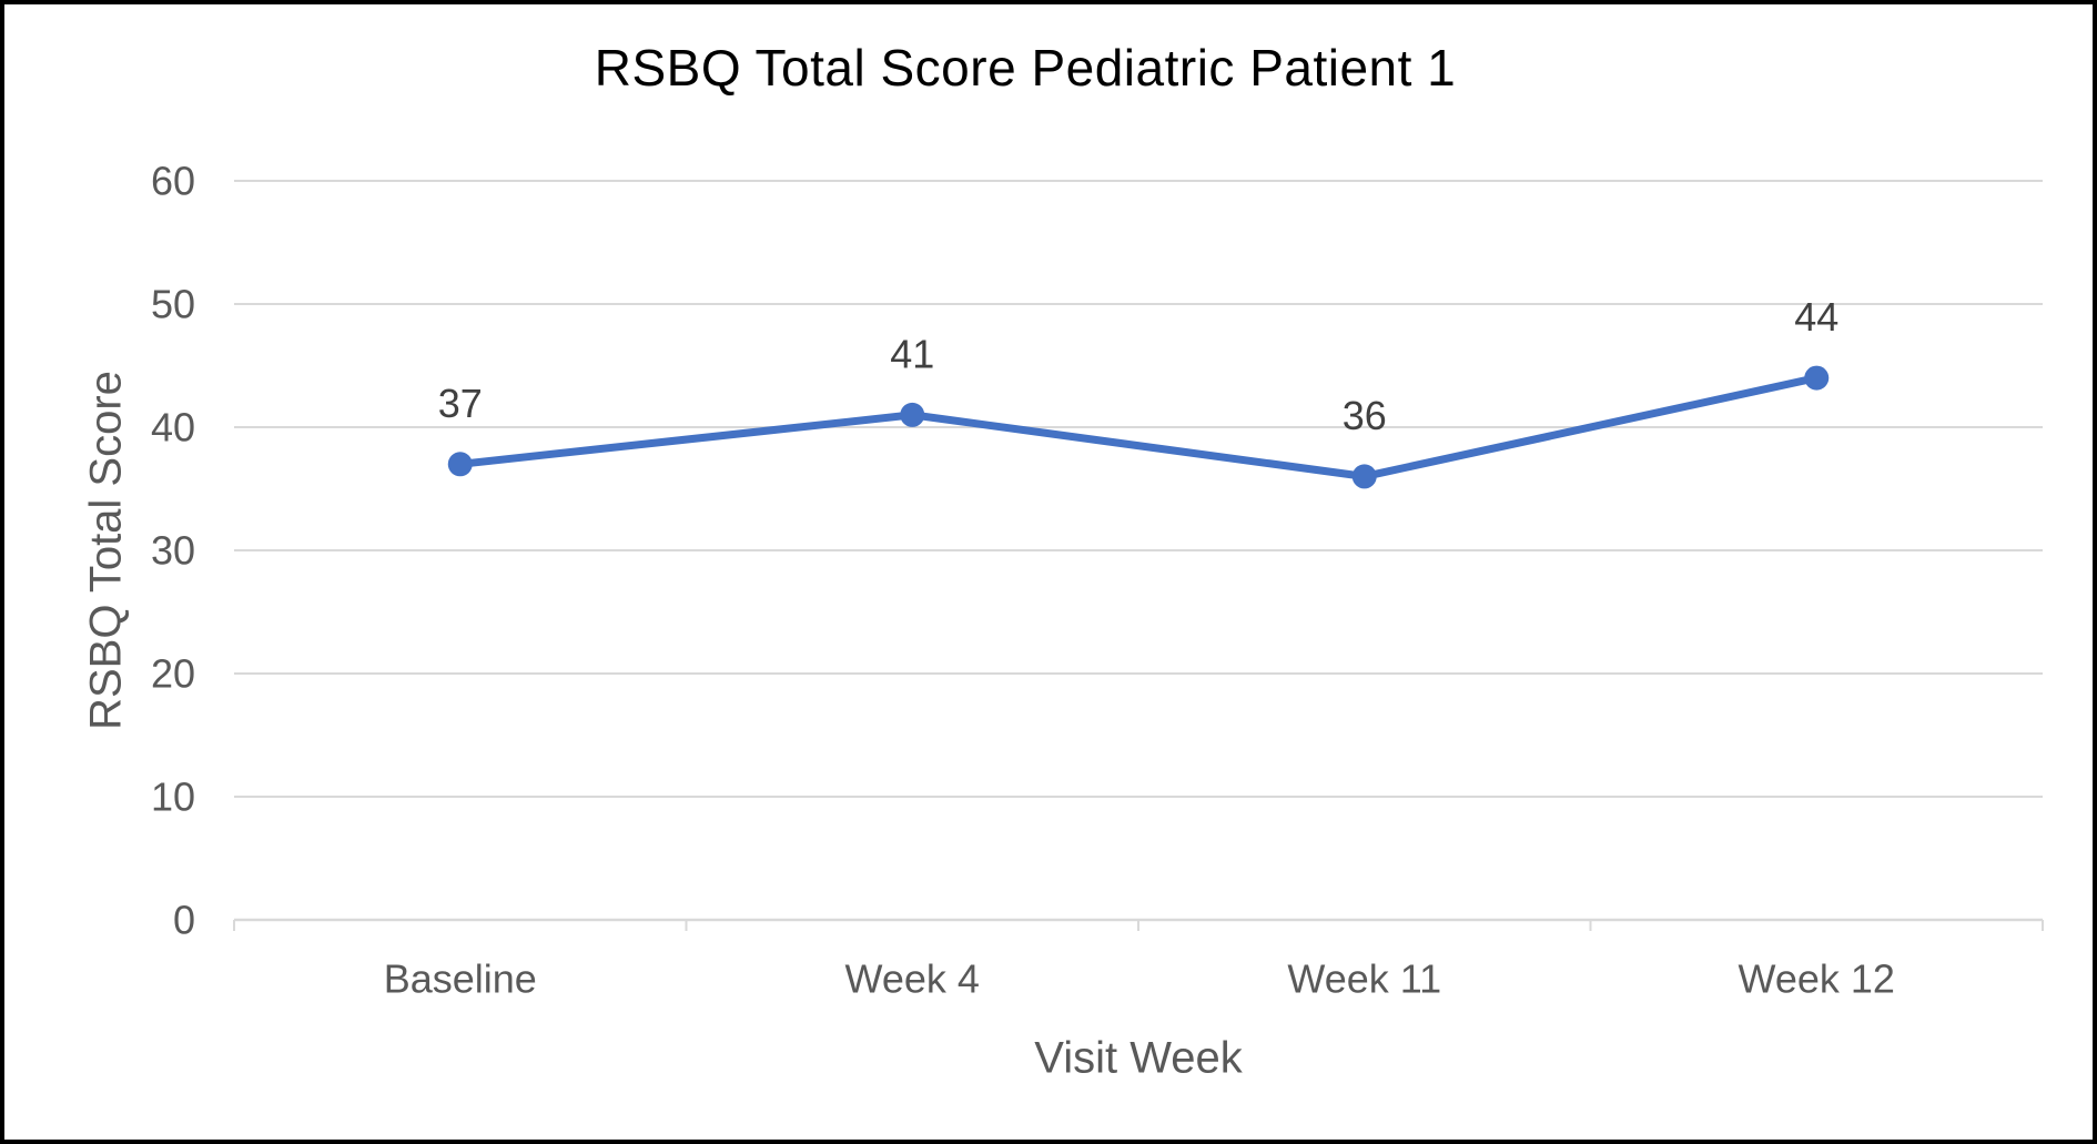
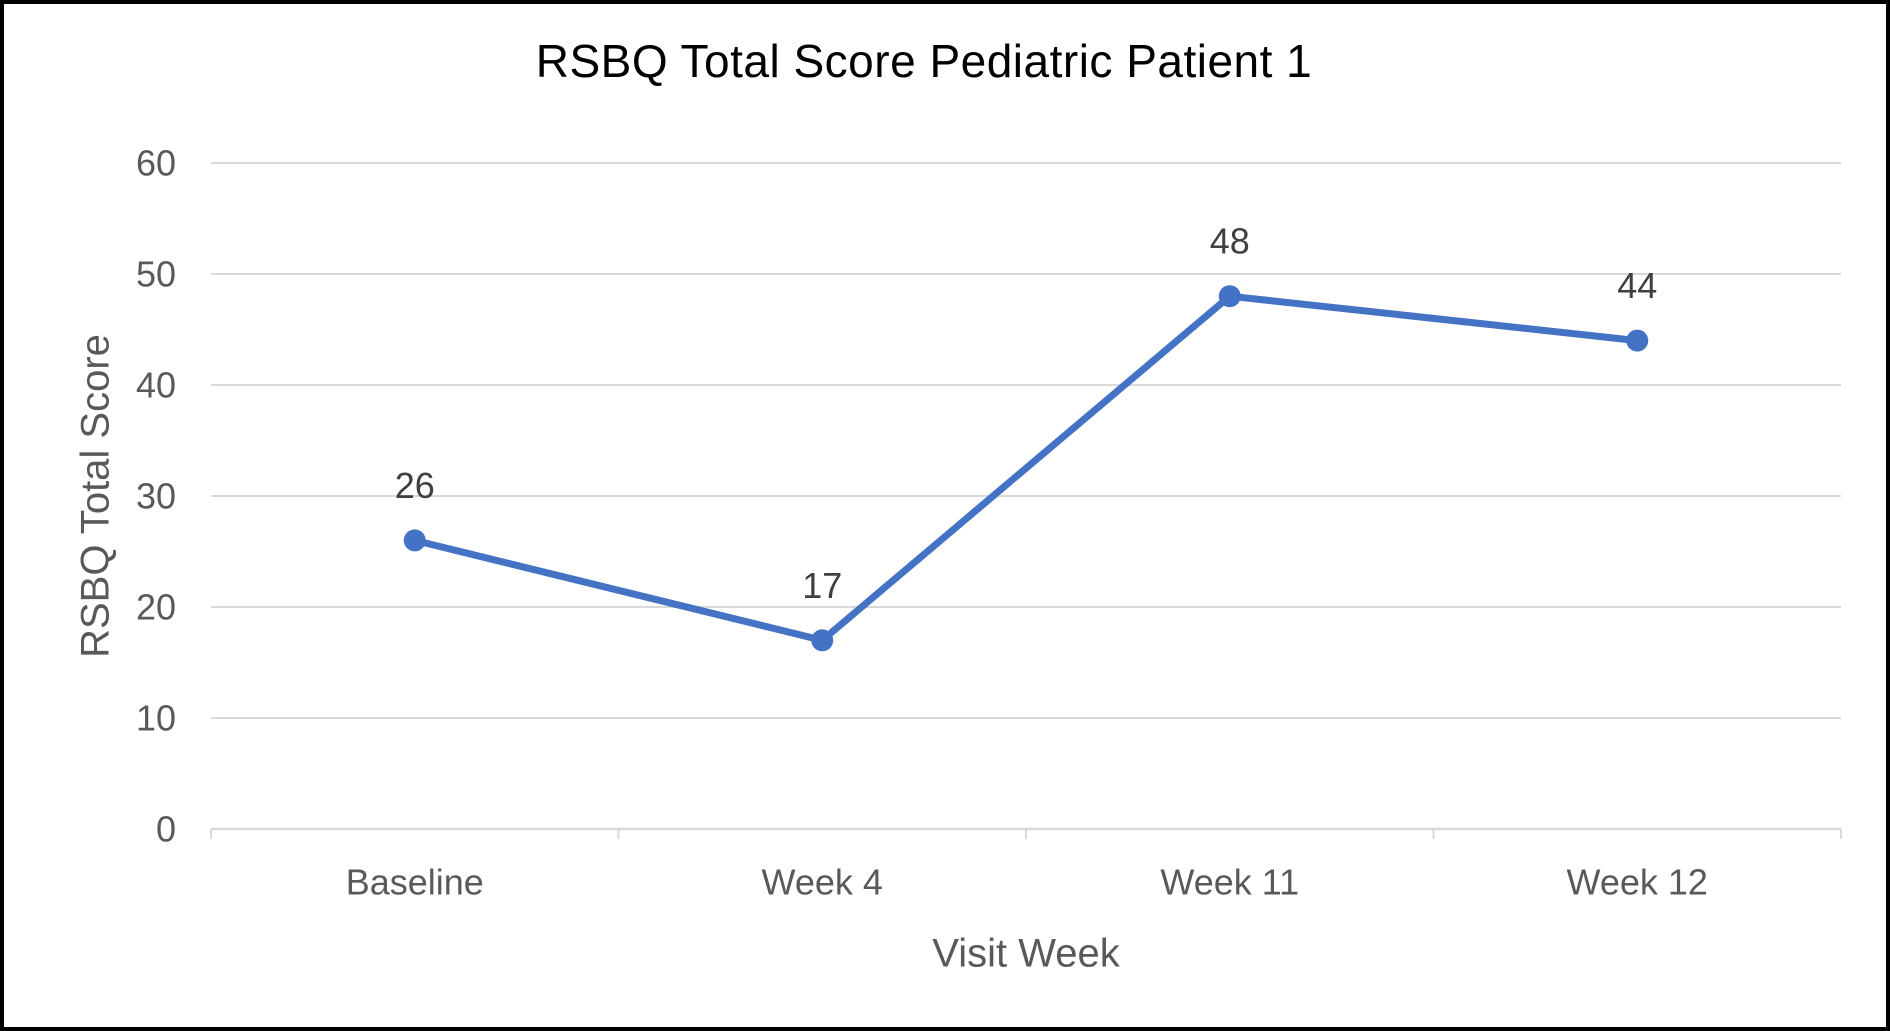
Baseline: 37 -> 26
Week 4: 41 -> 17
Week 11: 36 -> 48
